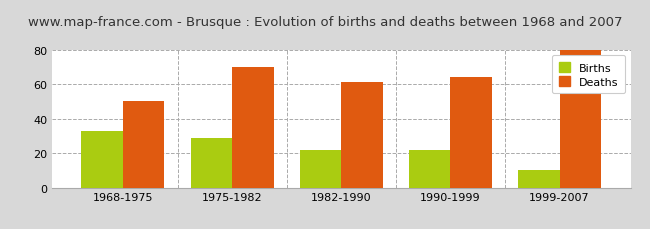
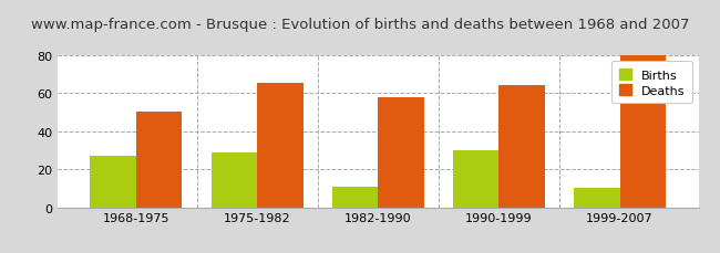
Births/1968-1975: 33 -> 27
Deaths/1975-1982: 70 -> 65
Births/1982-1990: 22 -> 11
Deaths/1982-1990: 61 -> 58
Births/1990-1999: 22 -> 30
